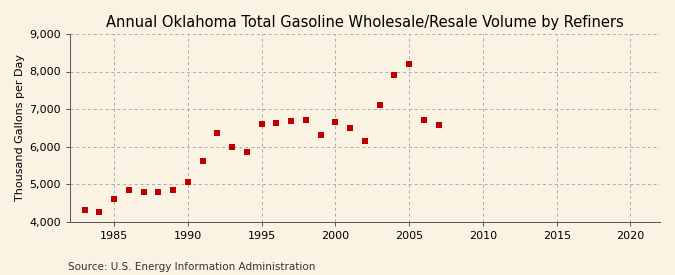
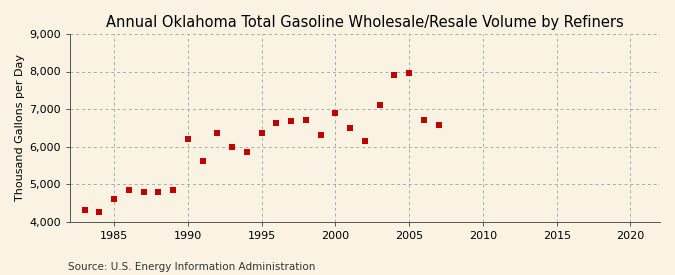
1990: 5,050 -> 6,200
1995: 6,600 -> 6,350
2000: 6,650 -> 6,900
2005: 8,200 -> 7,950
